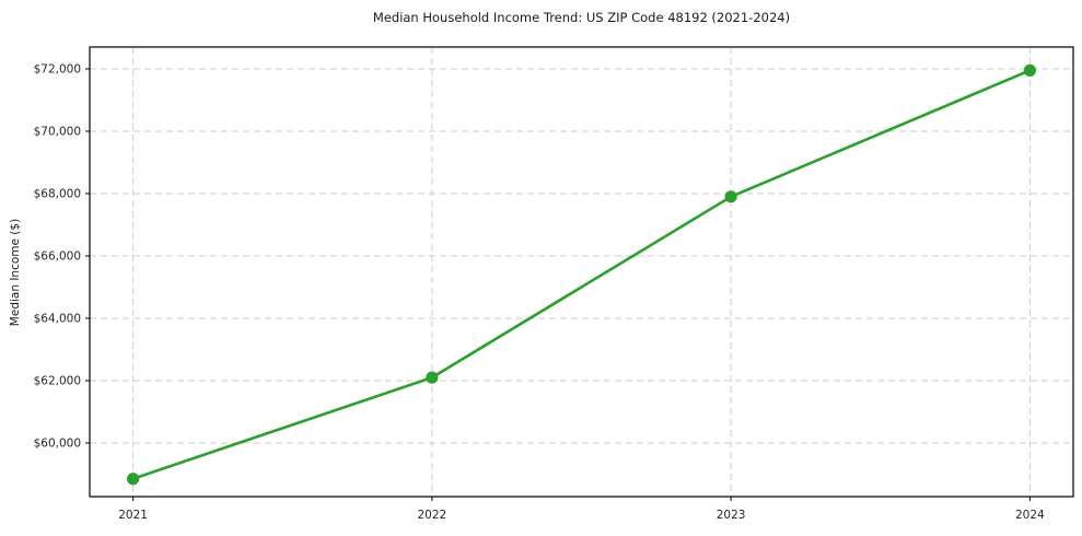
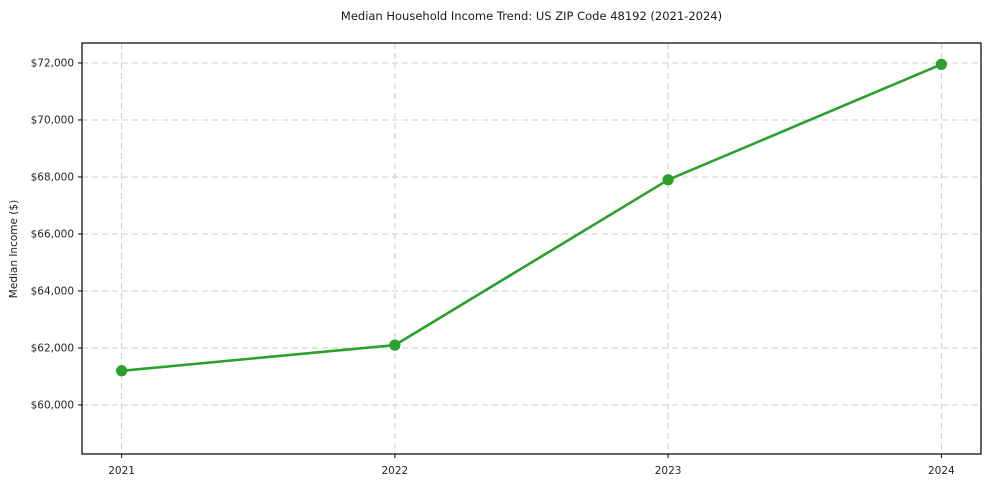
2021: $58800 -> $61200
